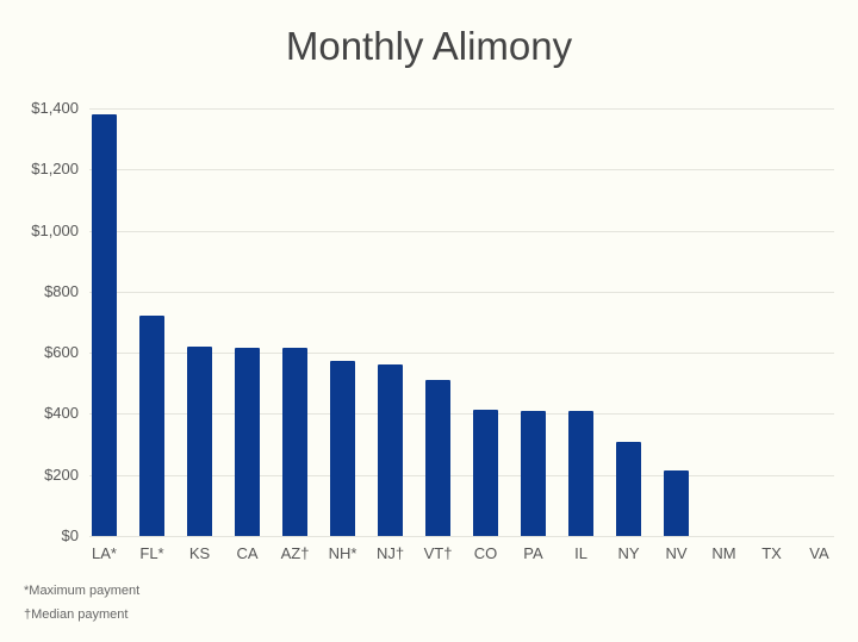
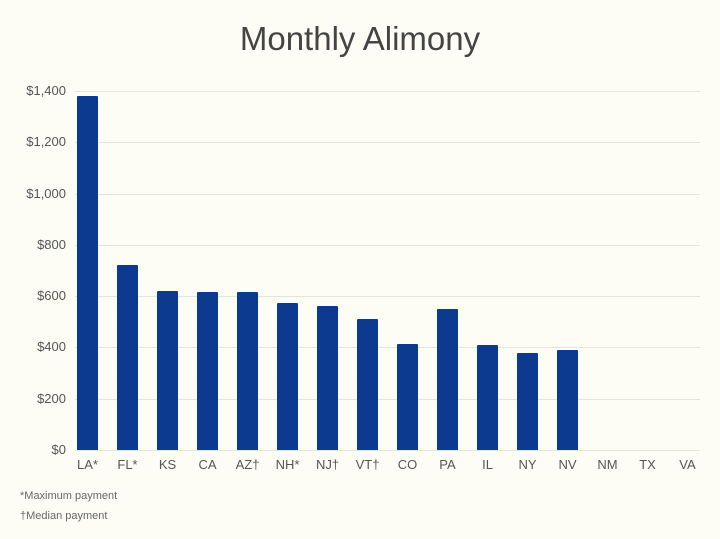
PA: $410 -> $550
NY: $310 -> $380
NV: $220 -> $390
